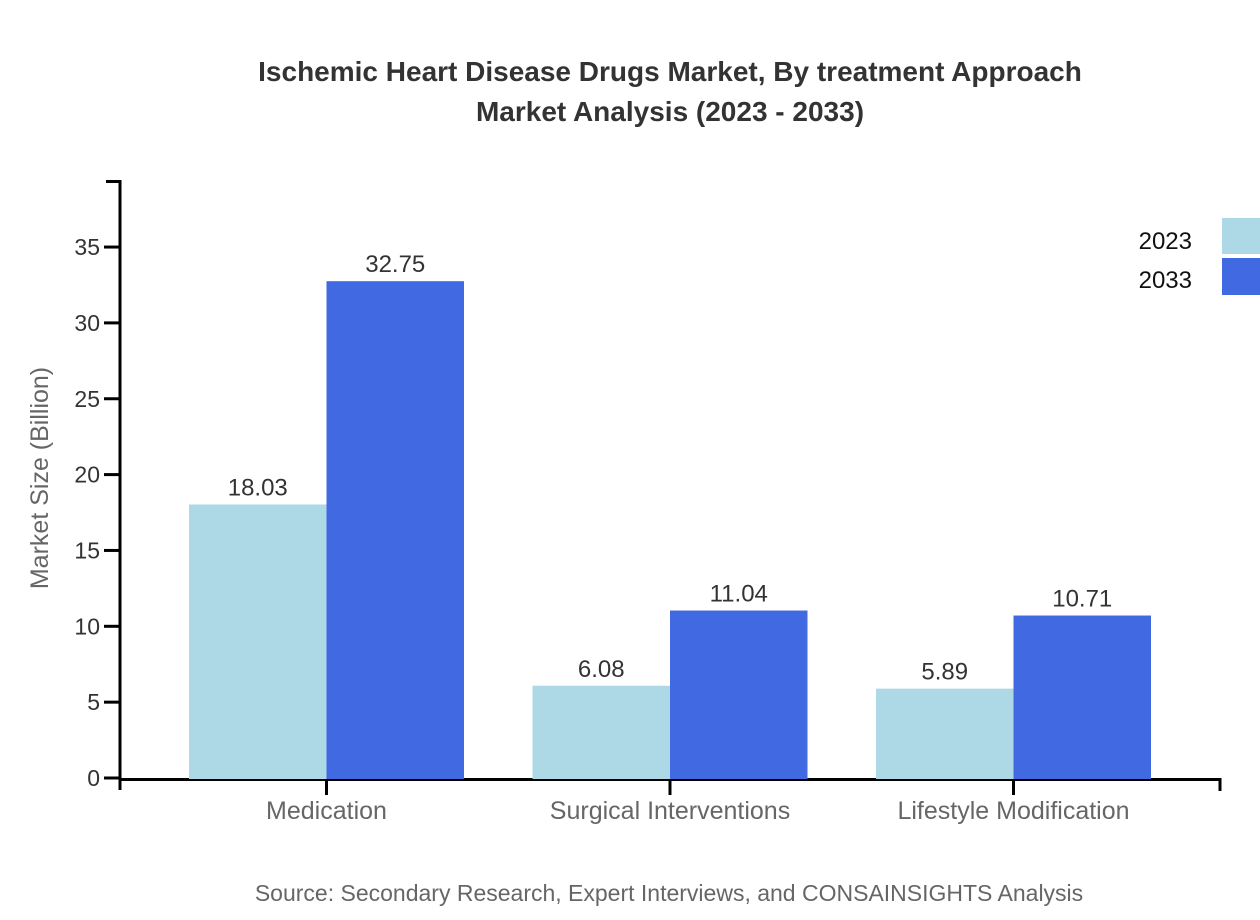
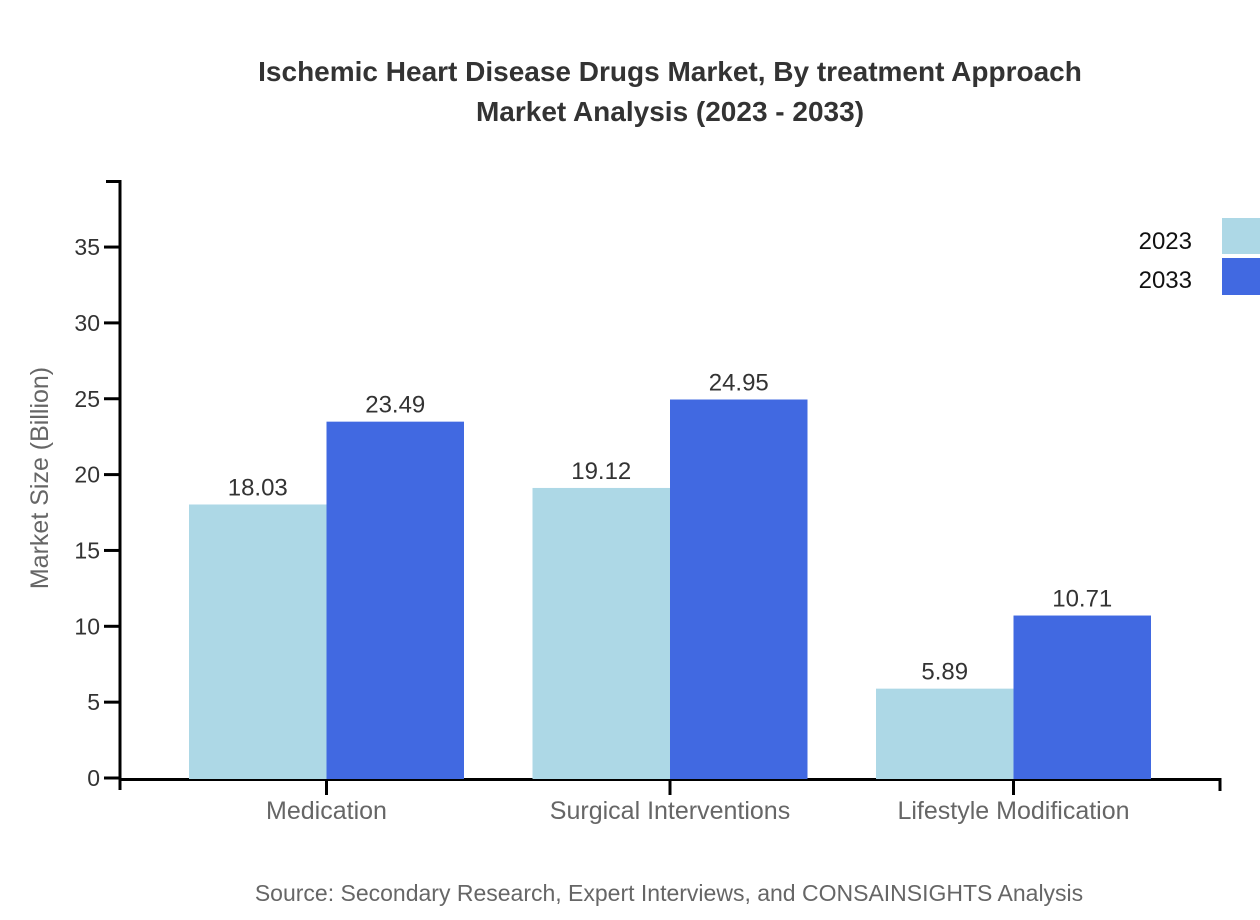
2033/Medication: 32.75 -> 23.49
2023/Surgical Interventions: 6.08 -> 19.12
2033/Surgical Interventions: 11.04 -> 24.95
